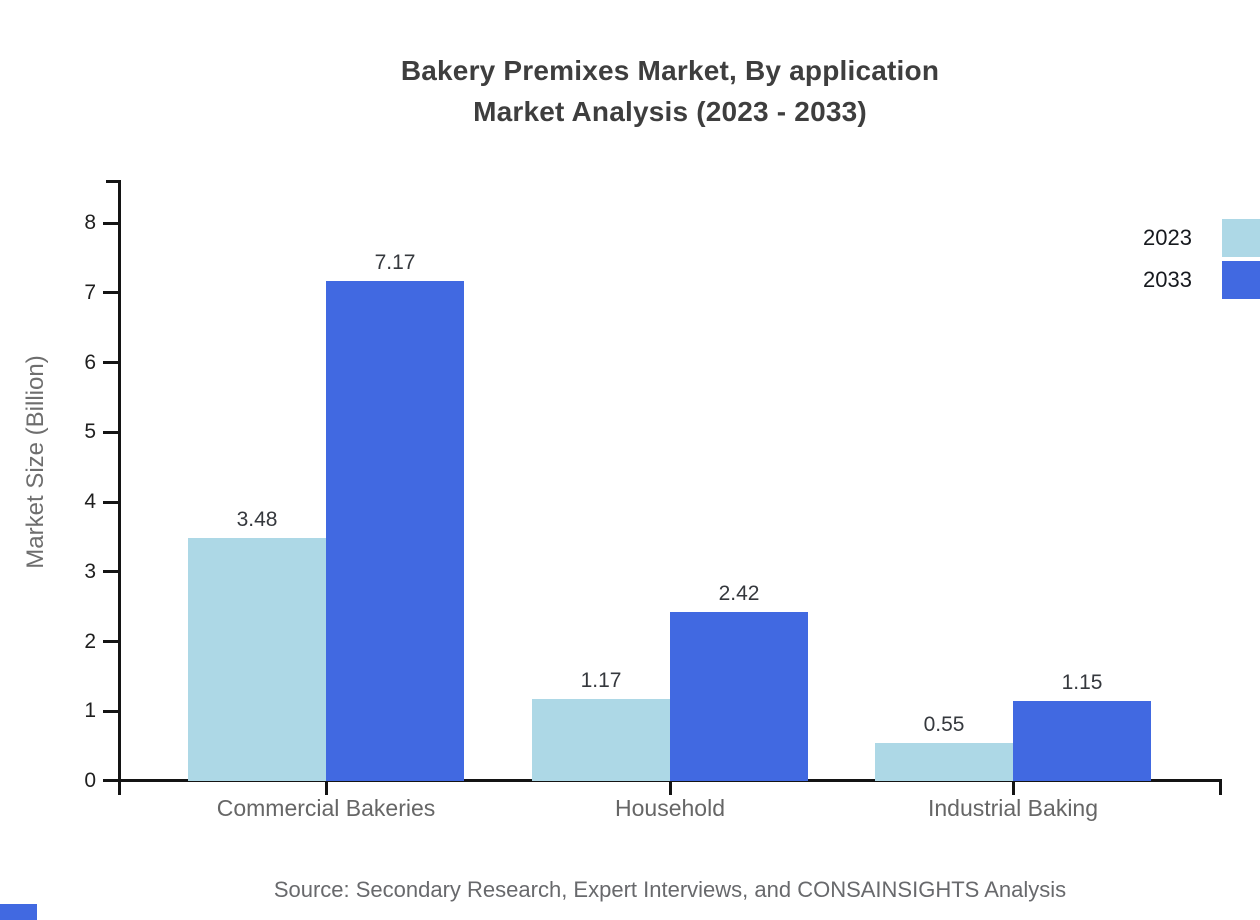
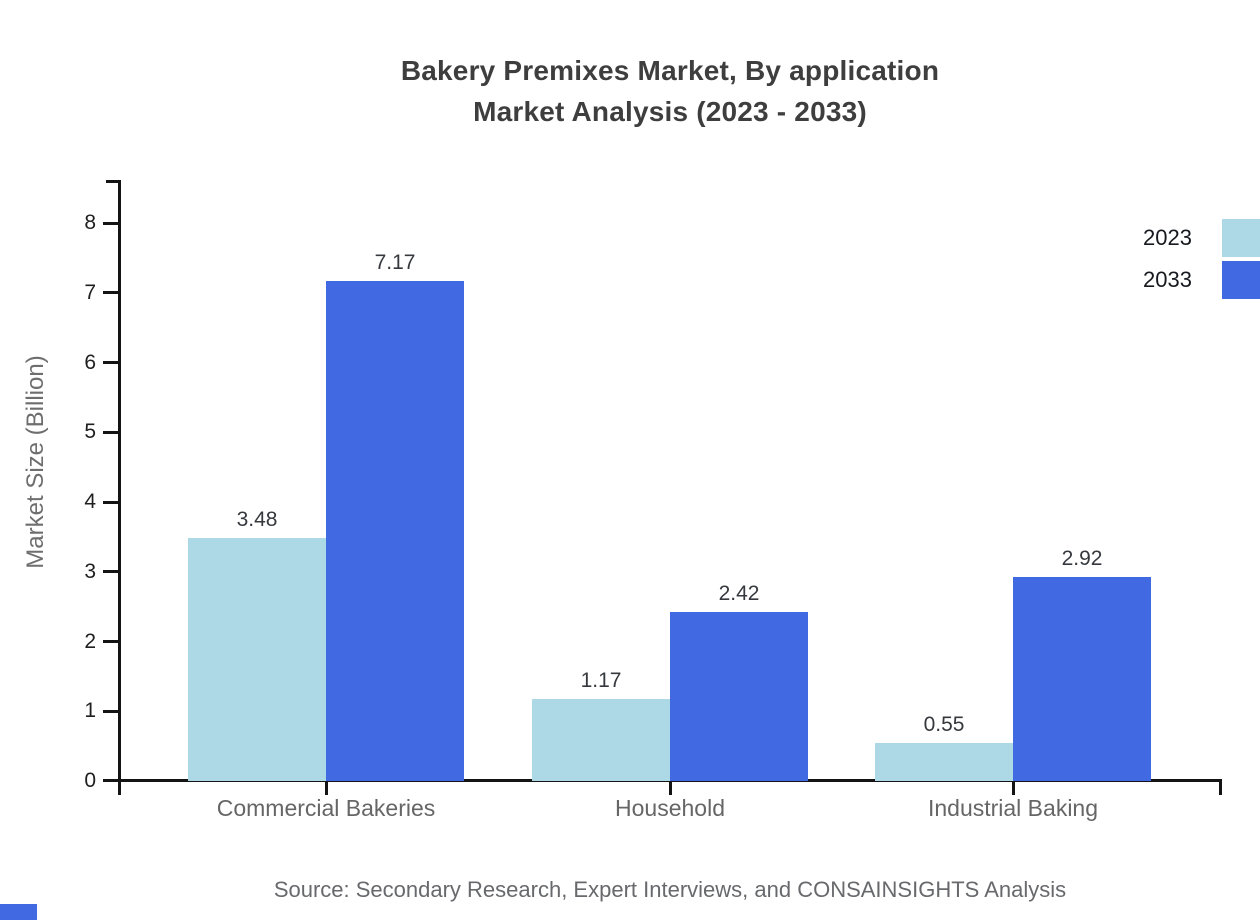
2033/Industrial Baking: 1.15 -> 2.92
